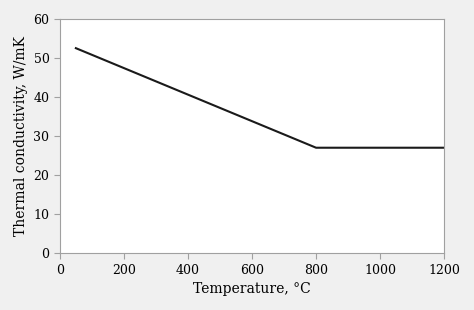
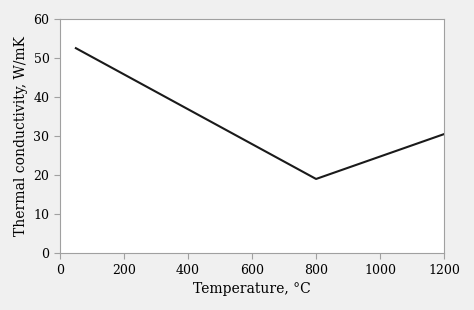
800: 27.0 -> 19.0
1200: 27.0 -> 30.5
